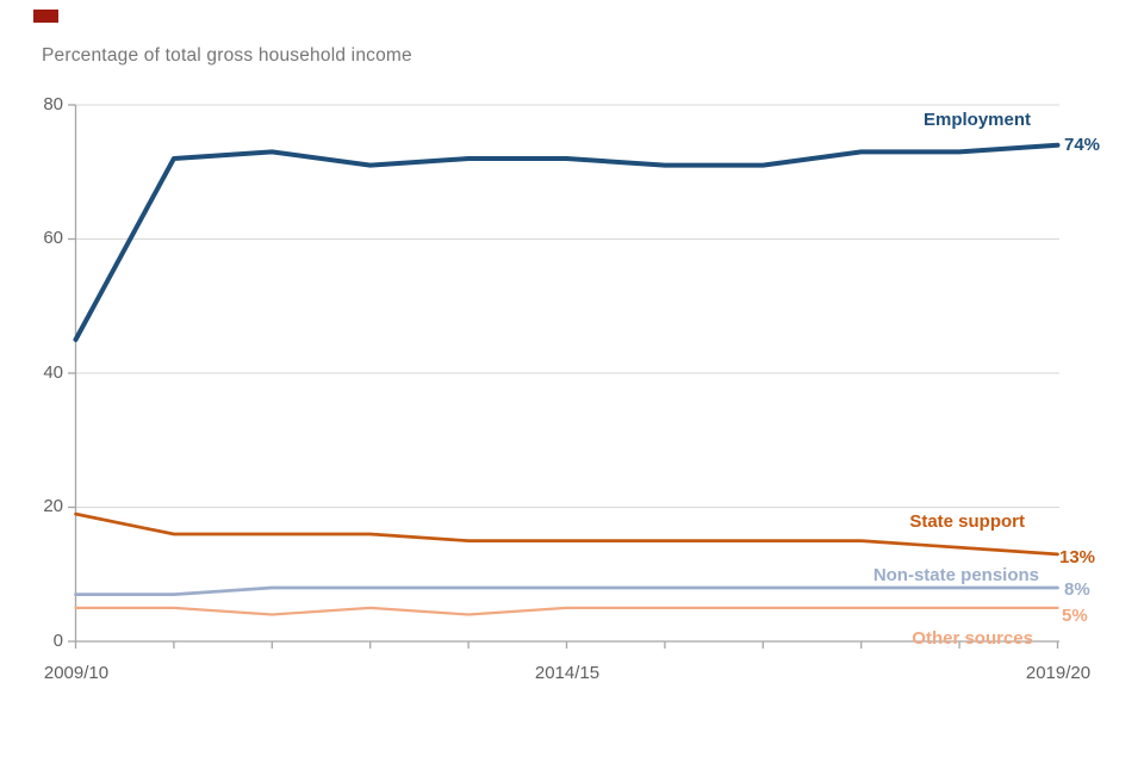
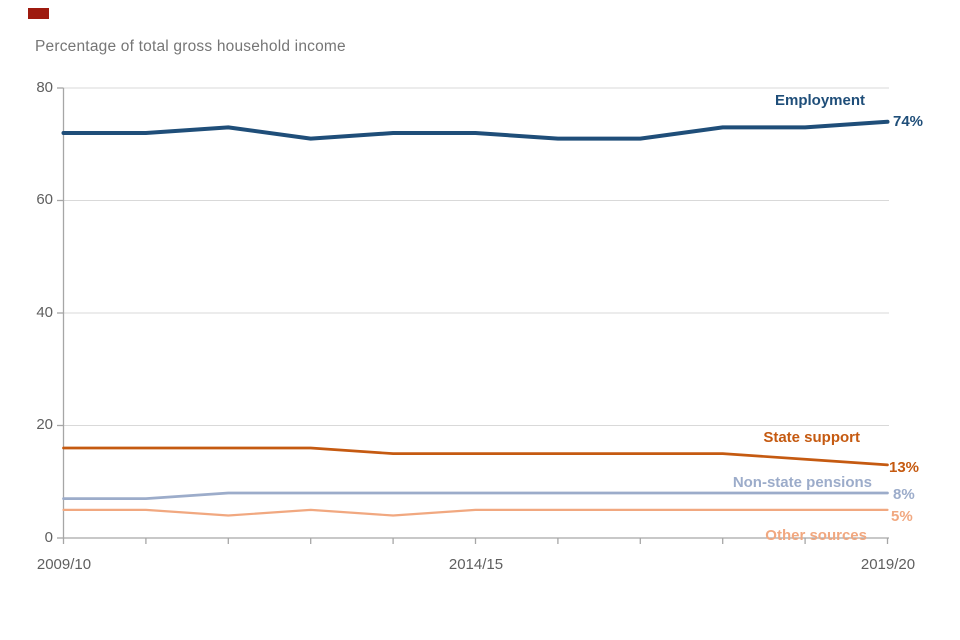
Employment/2009/10: 45 -> 72
State support/2009/10: 19 -> 16
